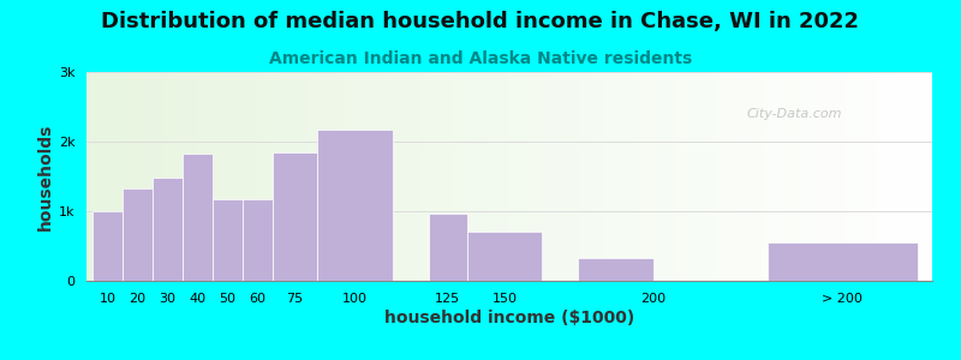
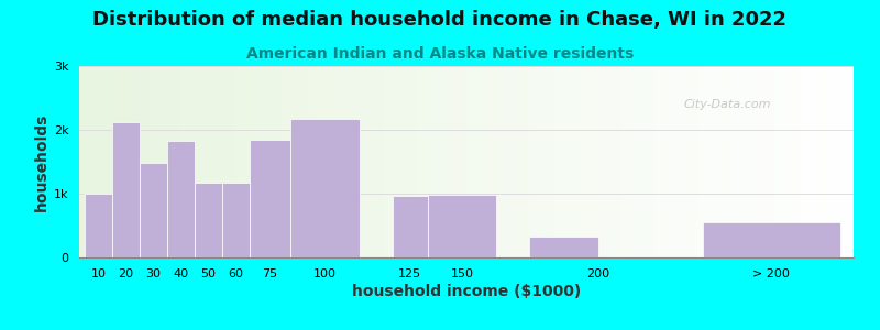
20: 1.32k -> 2.12k
150: 0.70k -> 0.98k
